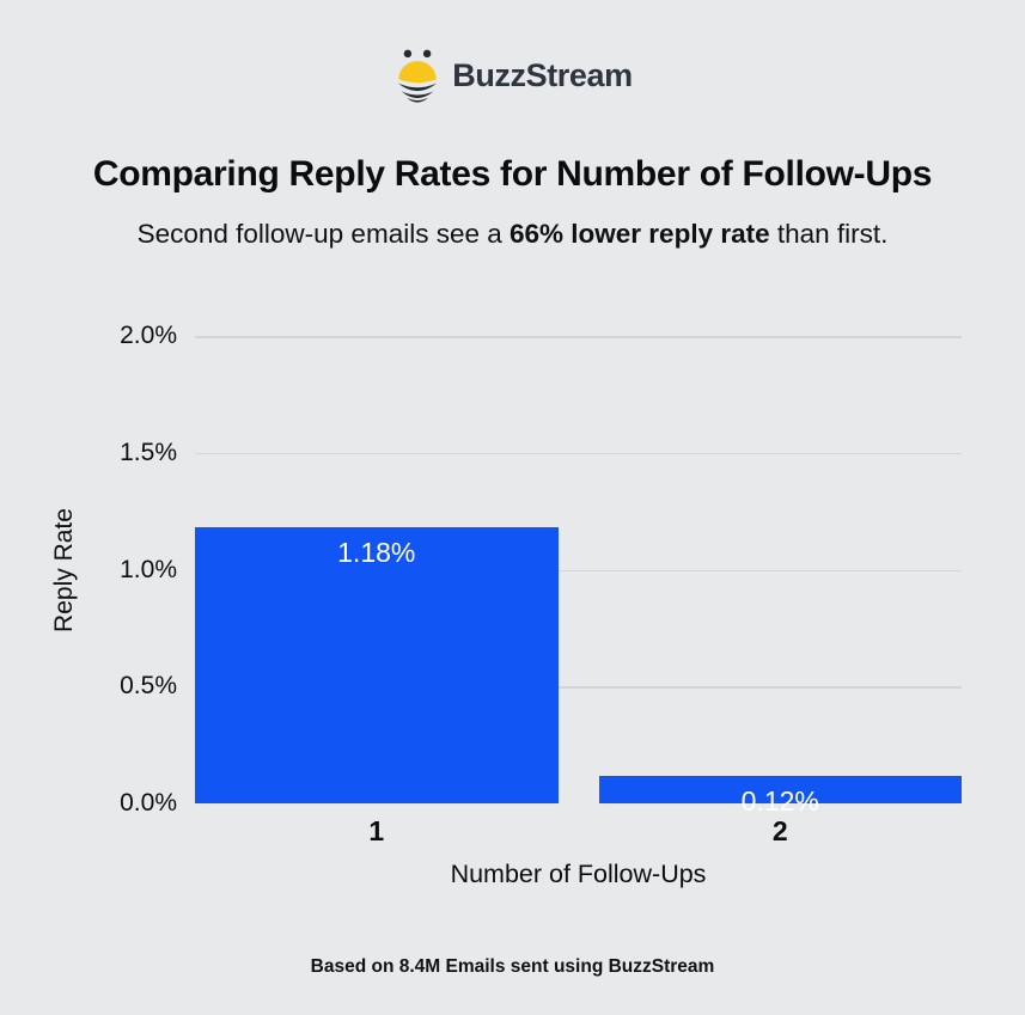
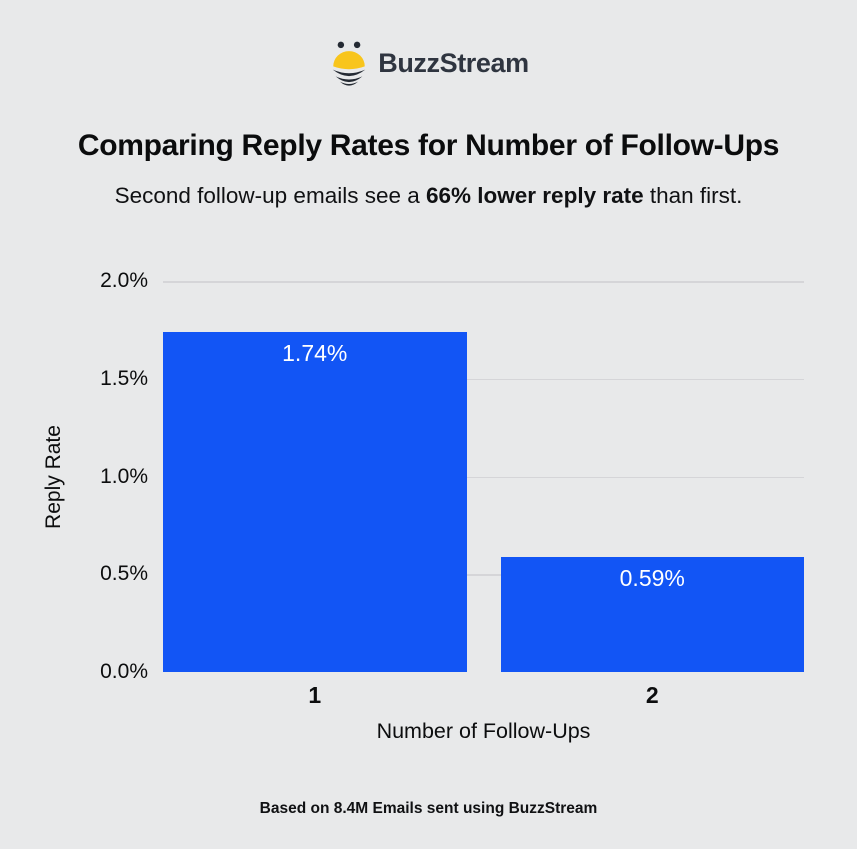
1: 1.18% -> 1.74%
2: 0.12% -> 0.59%
